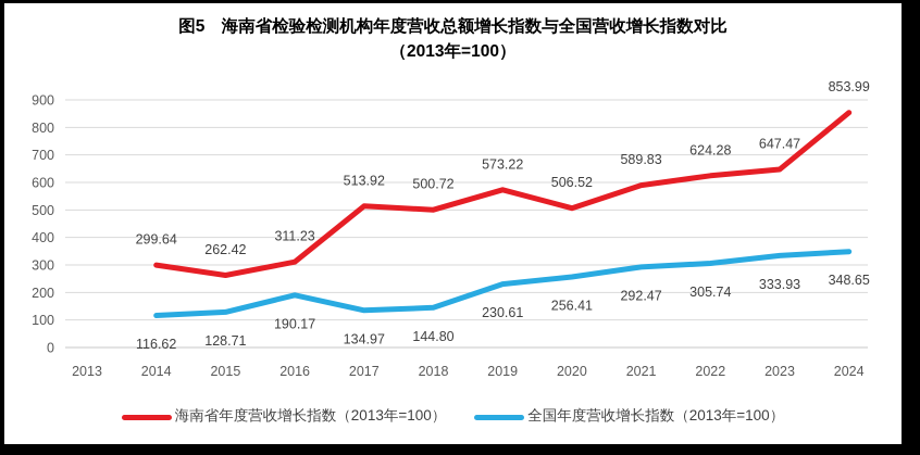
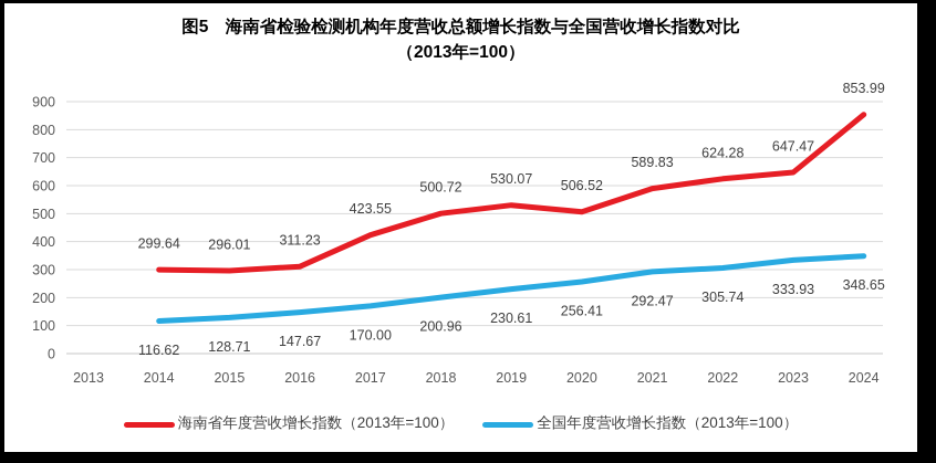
海南省年度营收增长指数（2013年=100）/2015: 262.42 -> 296.01
全国年度营收增长指数（2013年=100）/2016: 190.17 -> 147.67
海南省年度营收增长指数（2013年=100）/2017: 513.92 -> 423.55
全国年度营收增长指数（2013年=100）/2017: 134.97 -> 170.00
全国年度营收增长指数（2013年=100）/2018: 144.80 -> 200.96
海南省年度营收增长指数（2013年=100）/2019: 573.22 -> 530.07
